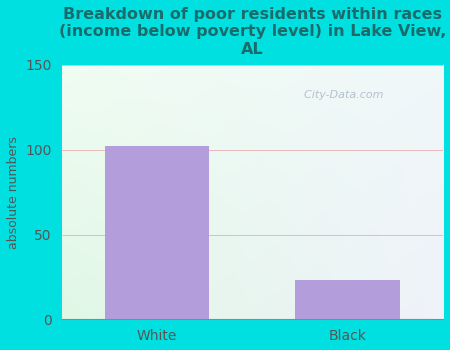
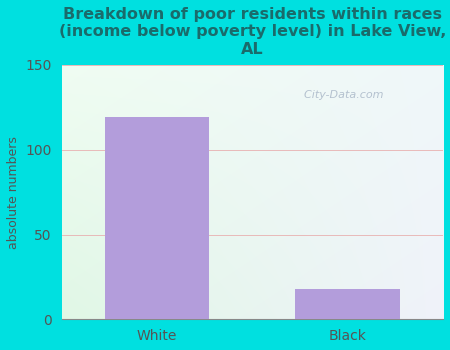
White: 102 -> 119
Black: 23 -> 18
